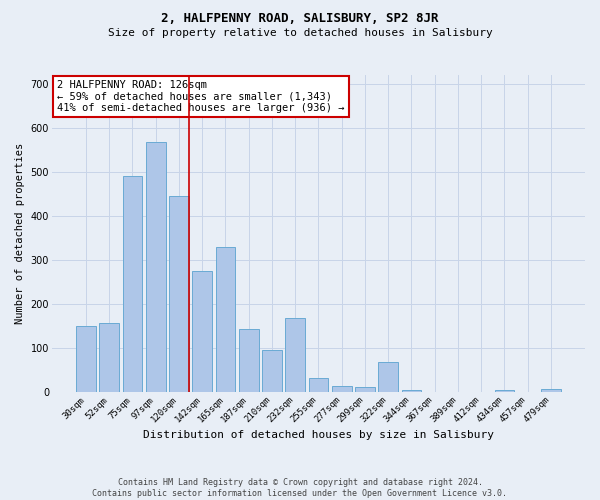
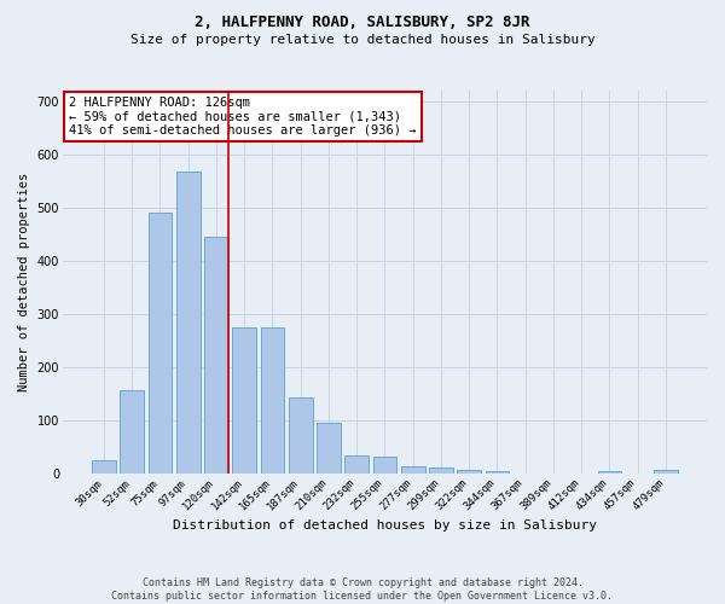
30sqm: 150 -> 25
165sqm: 330 -> 275
232sqm: 170 -> 35
322sqm: 70 -> 7
